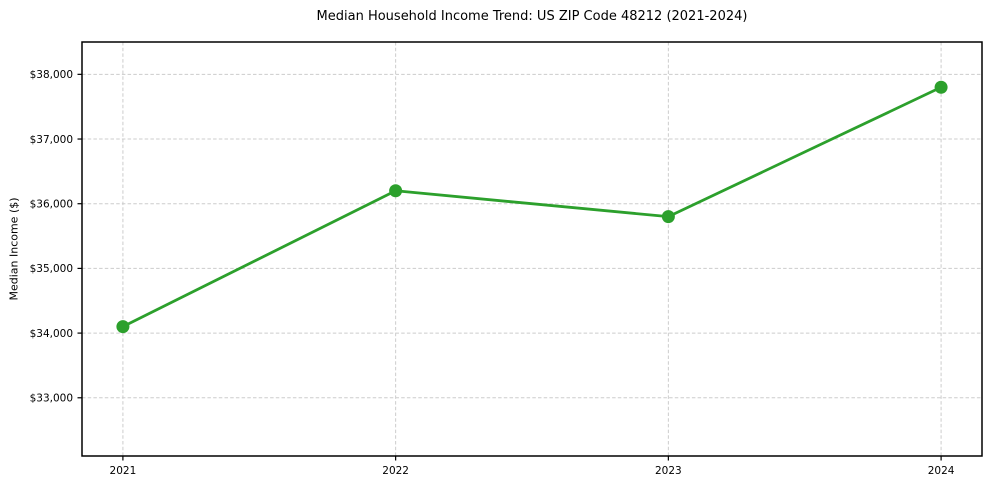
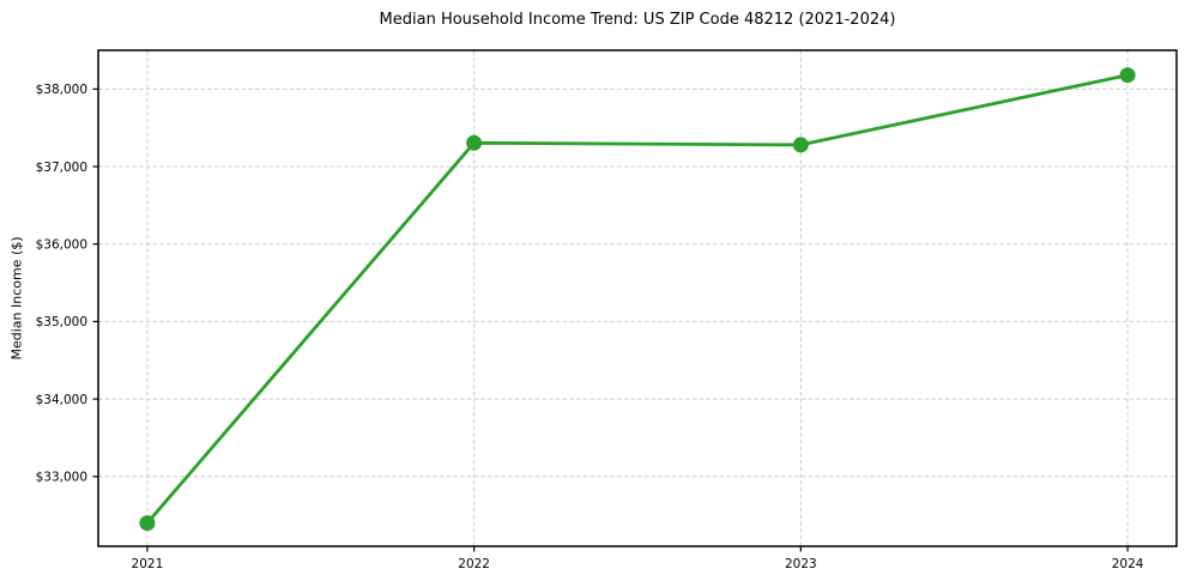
2021: $34100 -> $32400
2022: $36200 -> $37300
2023: $35800 -> $37300
2024: $37800 -> $38200
